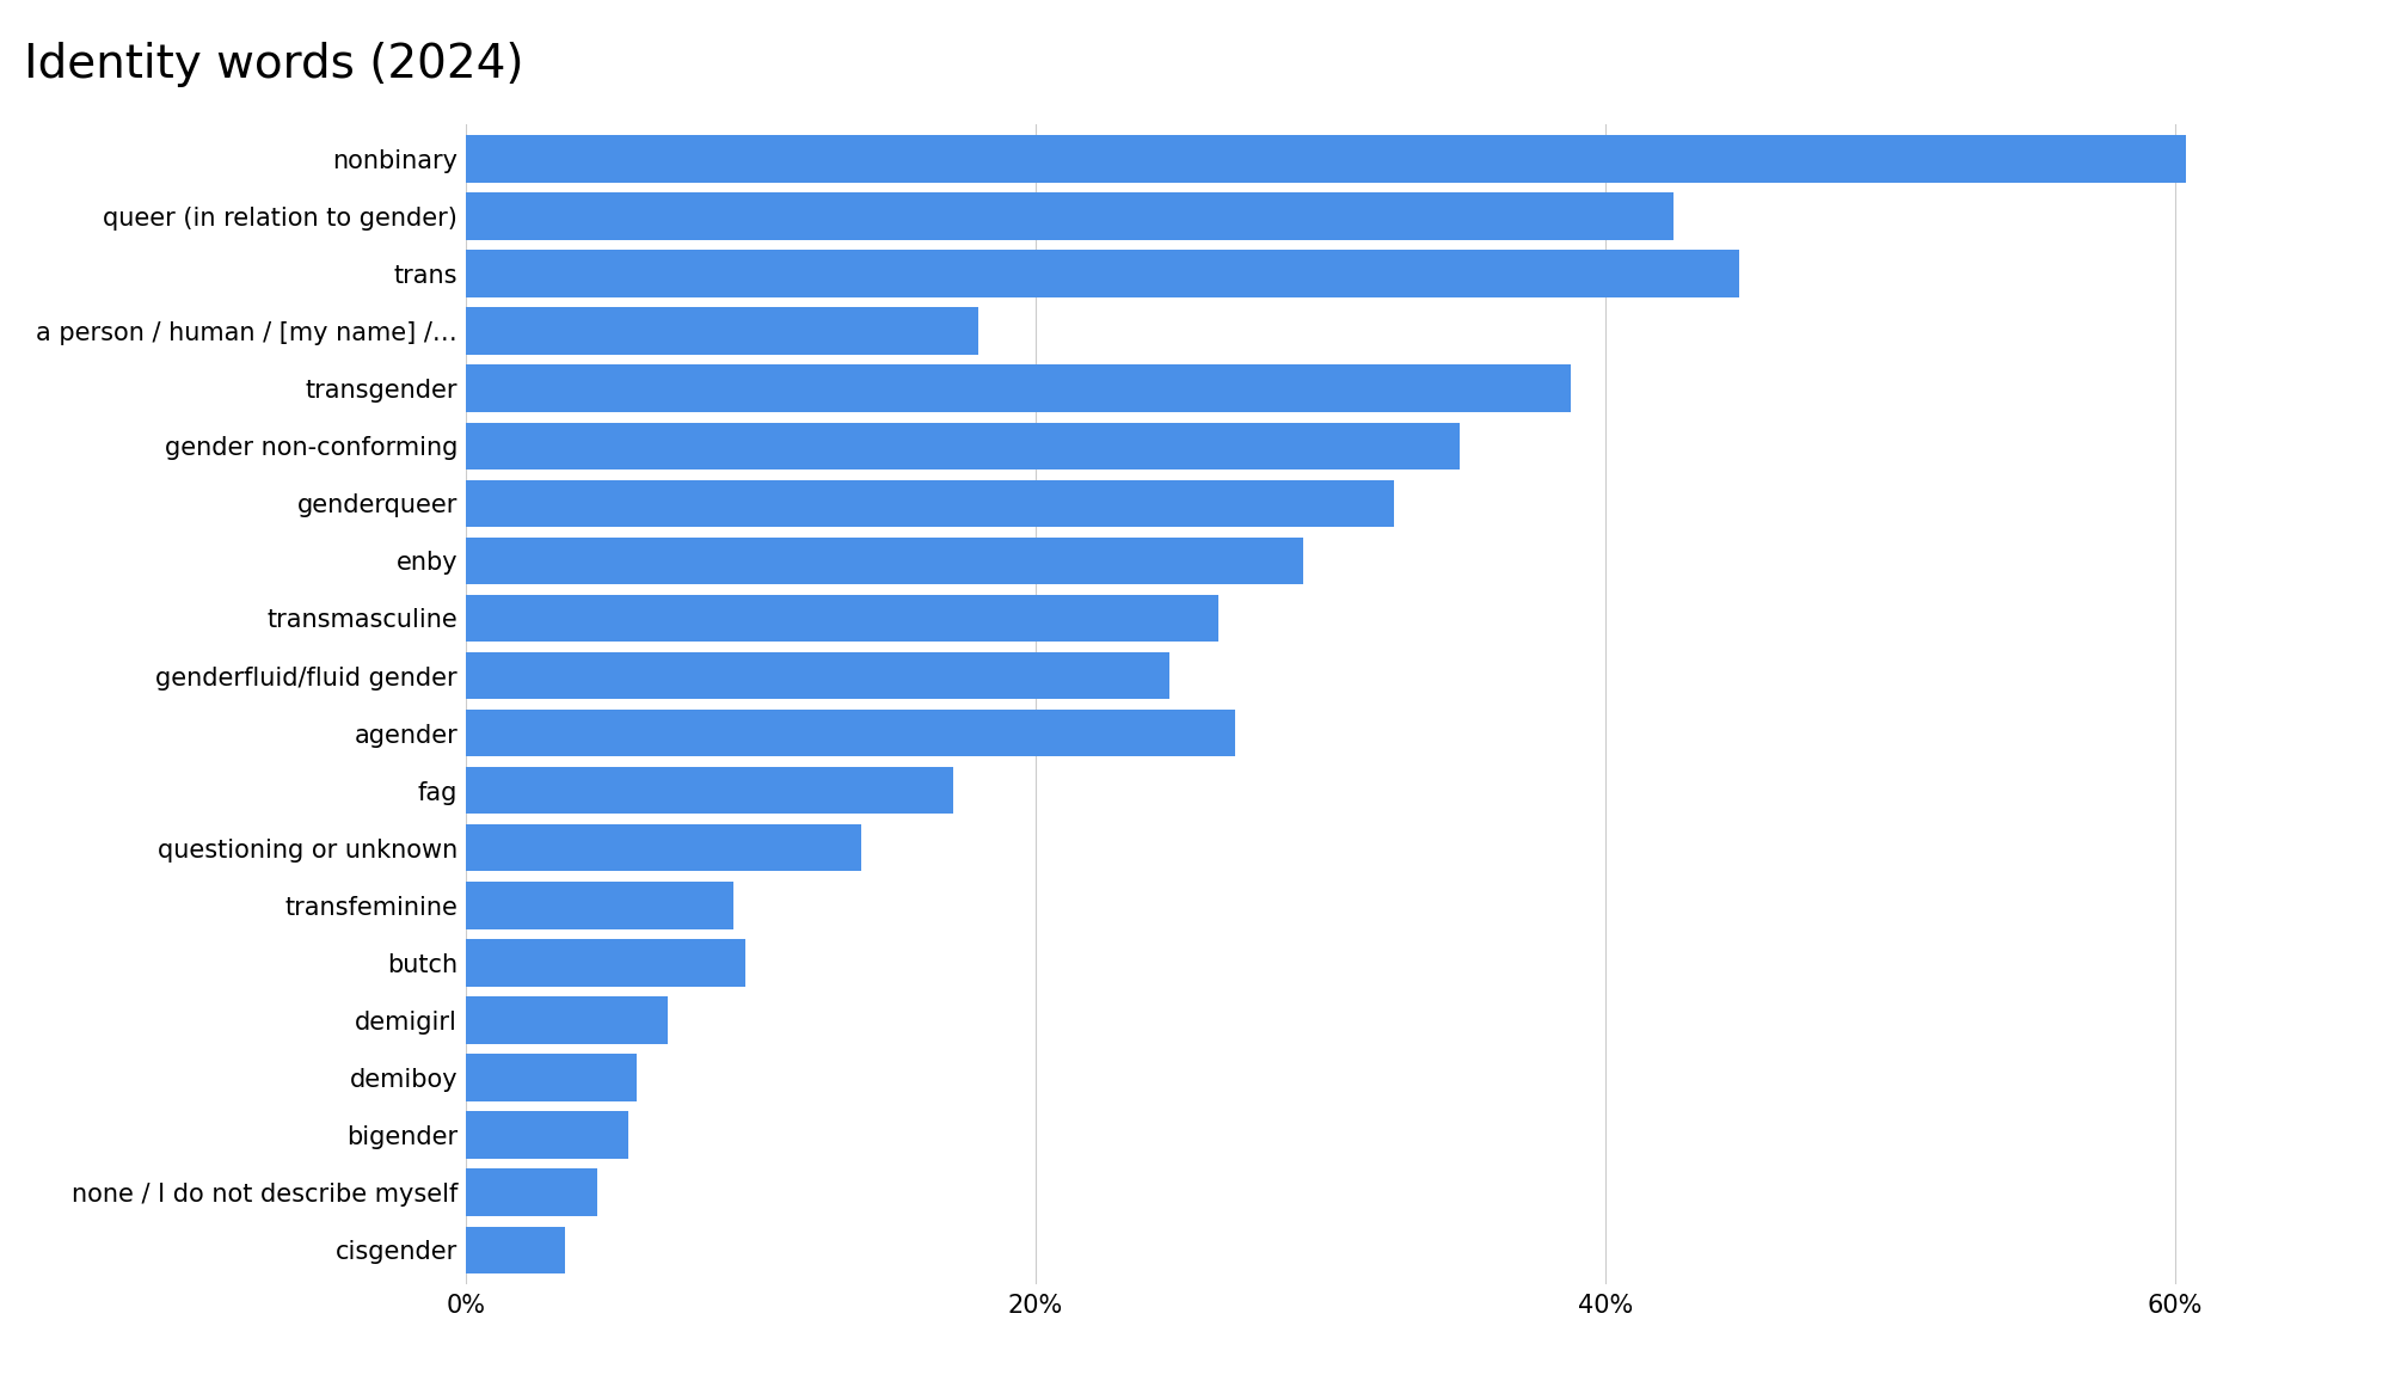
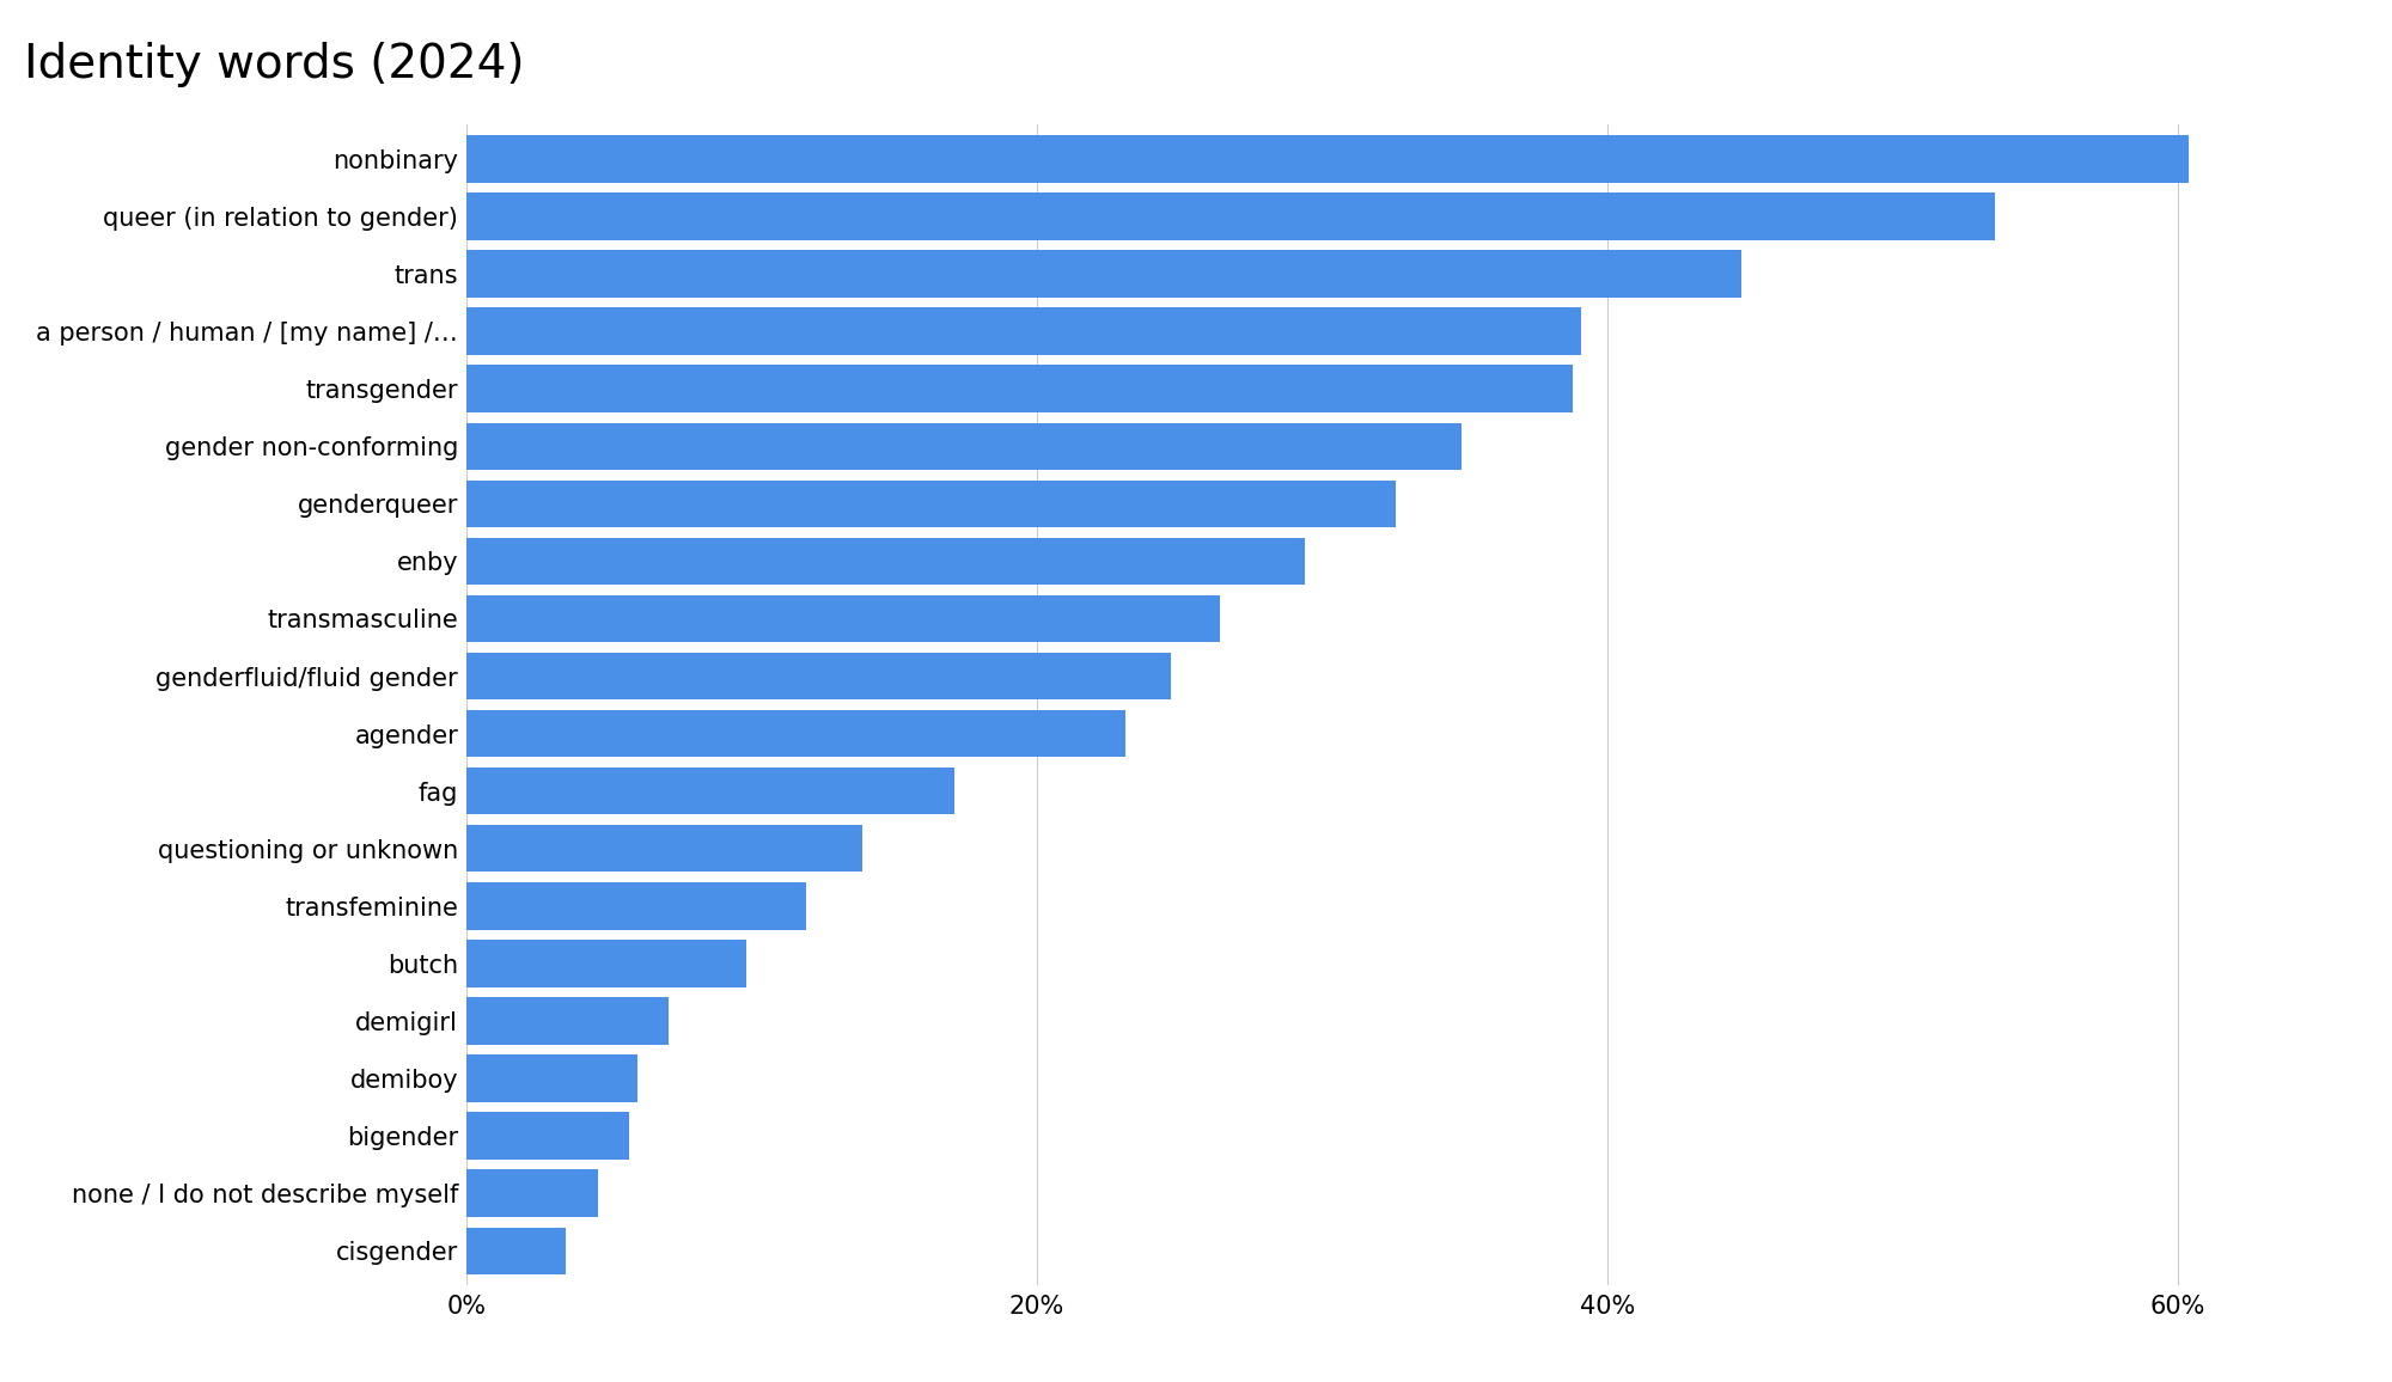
queer (in relation to gender): 42.4% -> 53.6%
a person / human / [my name] /…: 18.0% -> 39.1%
agender: 27.0% -> 23.1%
transfeminine: 9.4% -> 11.9%
